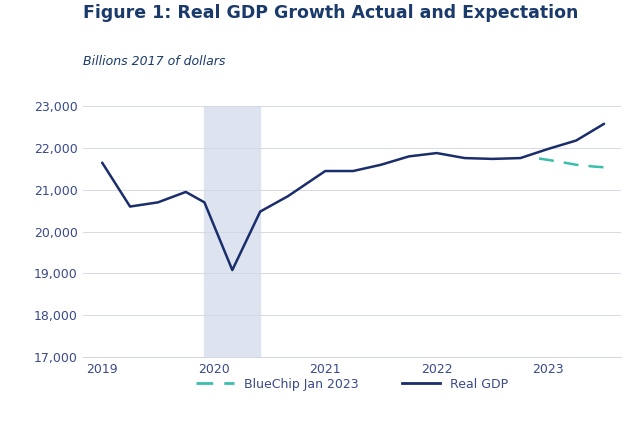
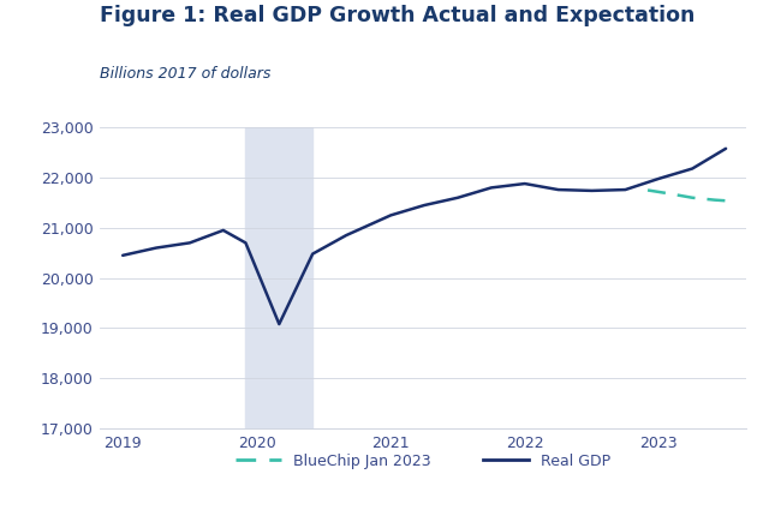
Real GDP/2019: 21,650 -> 20,450
Real GDP/2021: 21,450 -> 21,250
